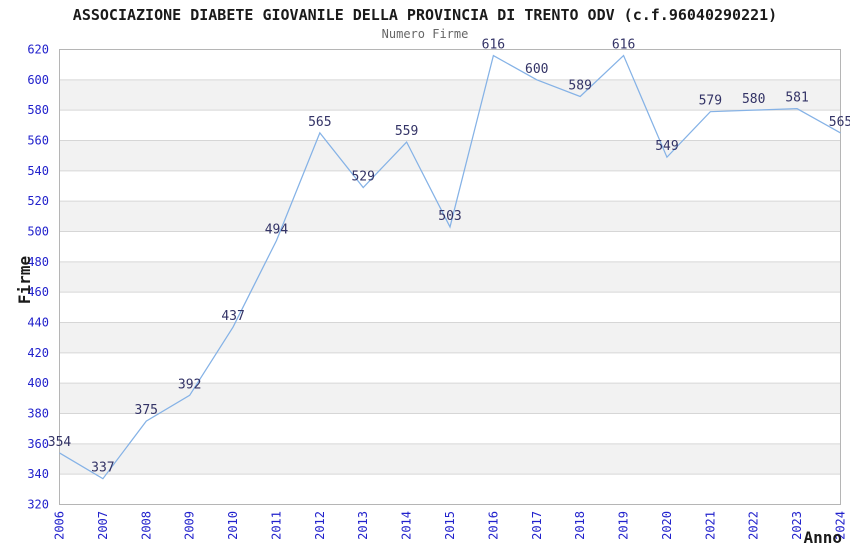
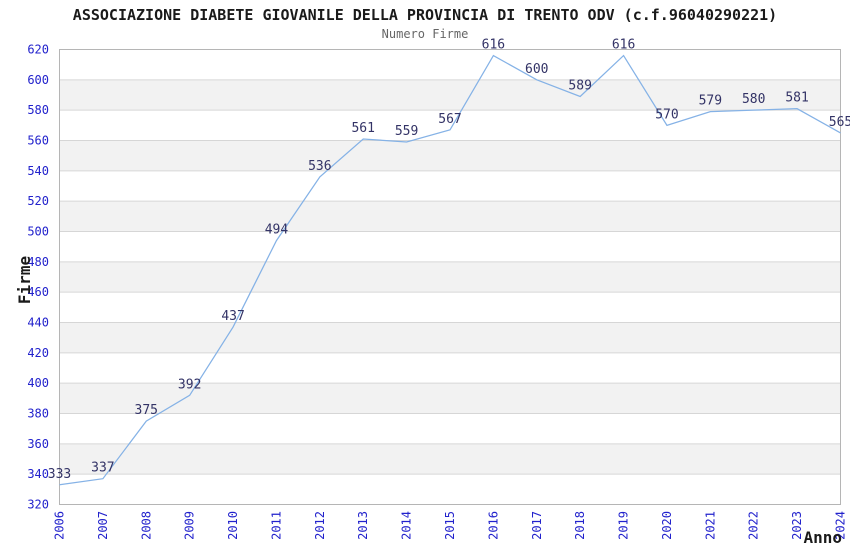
2006: 354 -> 333
2012: 565 -> 536
2013: 529 -> 561
2015: 503 -> 567
2020: 549 -> 570
